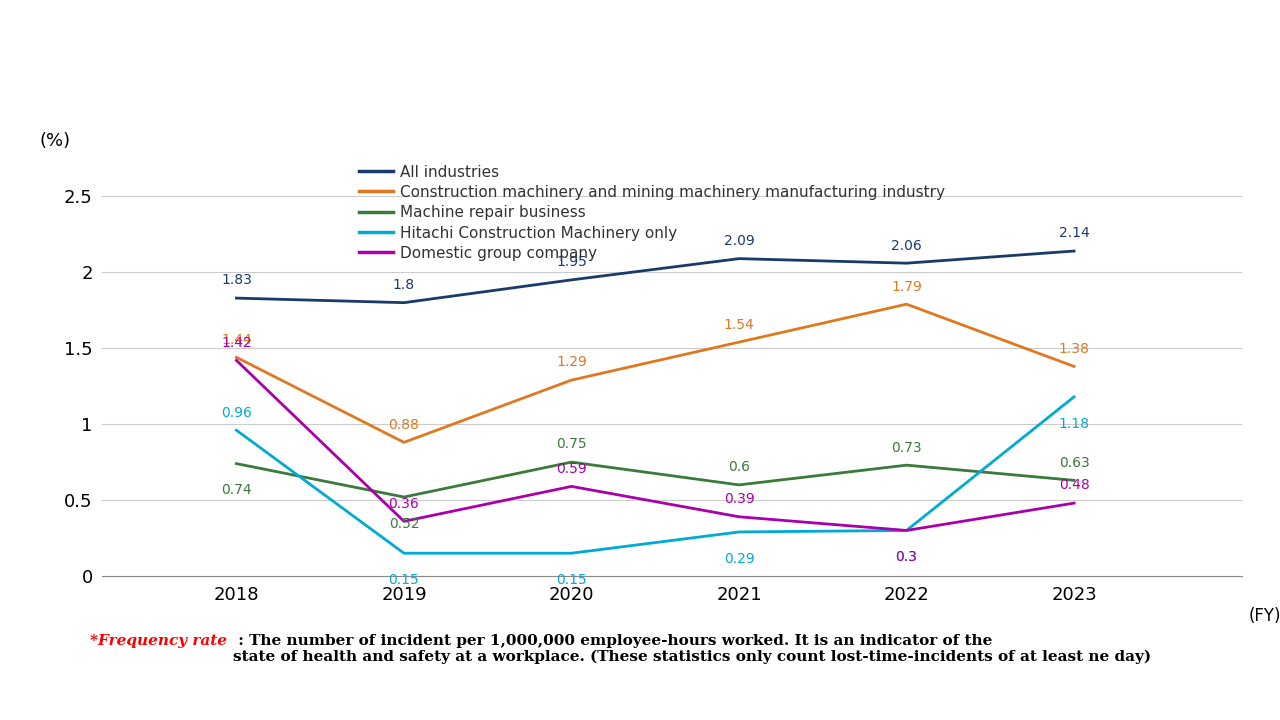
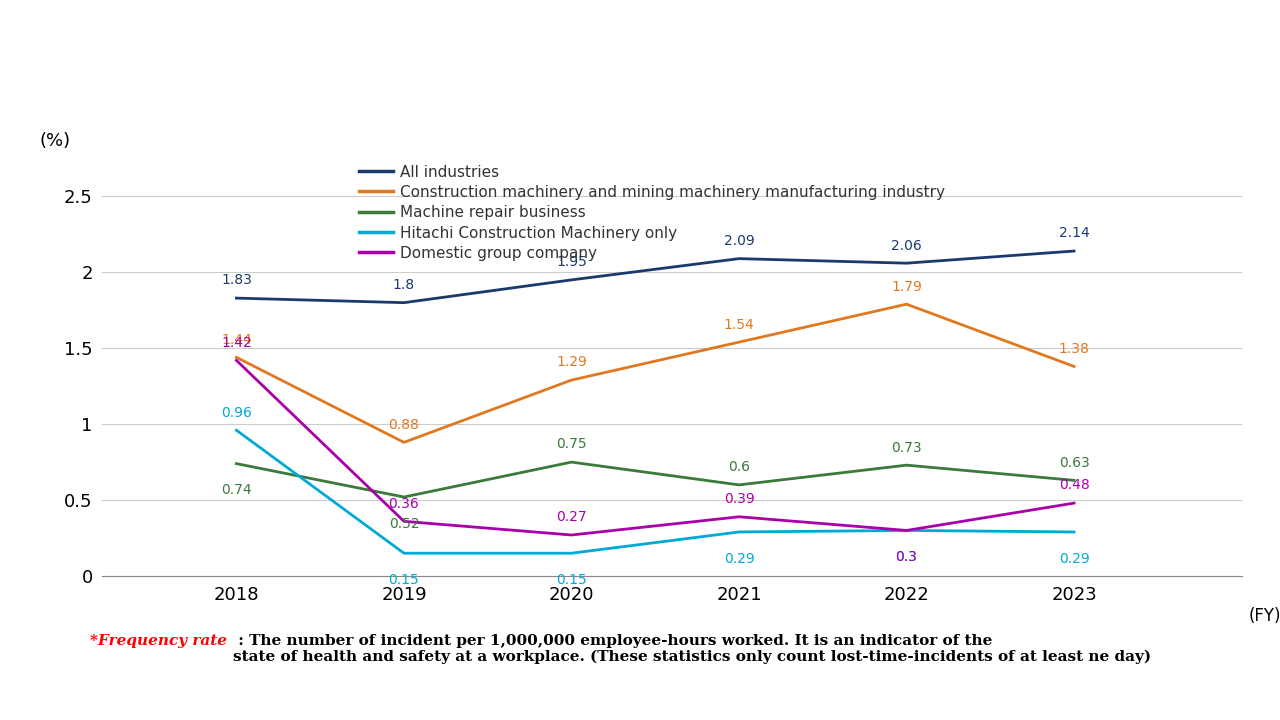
Domestic group company/2020: 0.59 -> 0.27
Hitachi Construction Machinery only/2023: 1.18 -> 0.29
